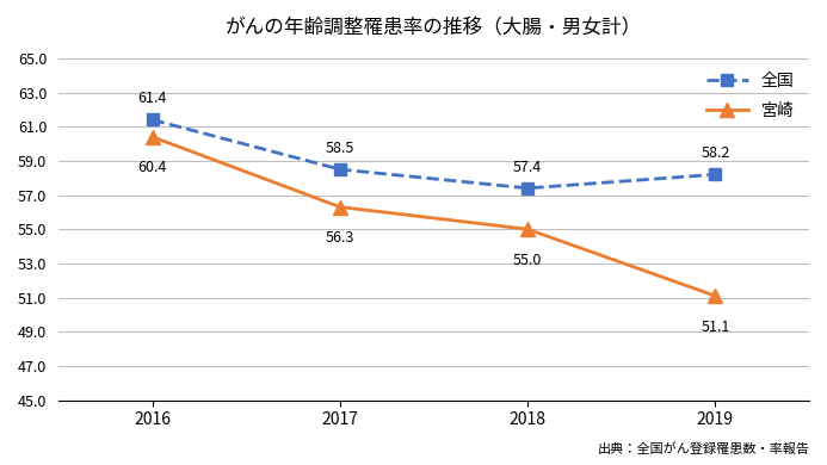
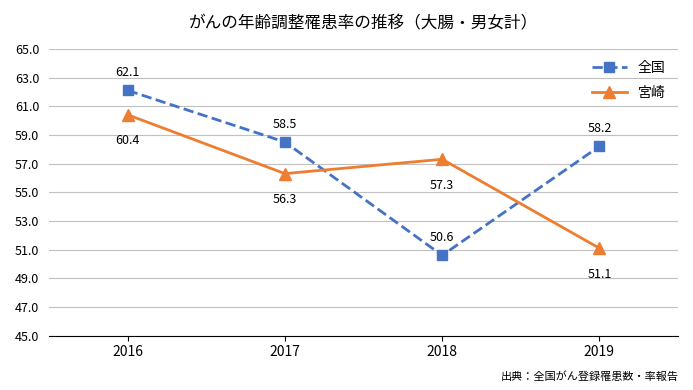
全国/2016: 61.4 -> 62.1
全国/2018: 57.4 -> 50.6
宮崎/2018: 55.0 -> 57.3
